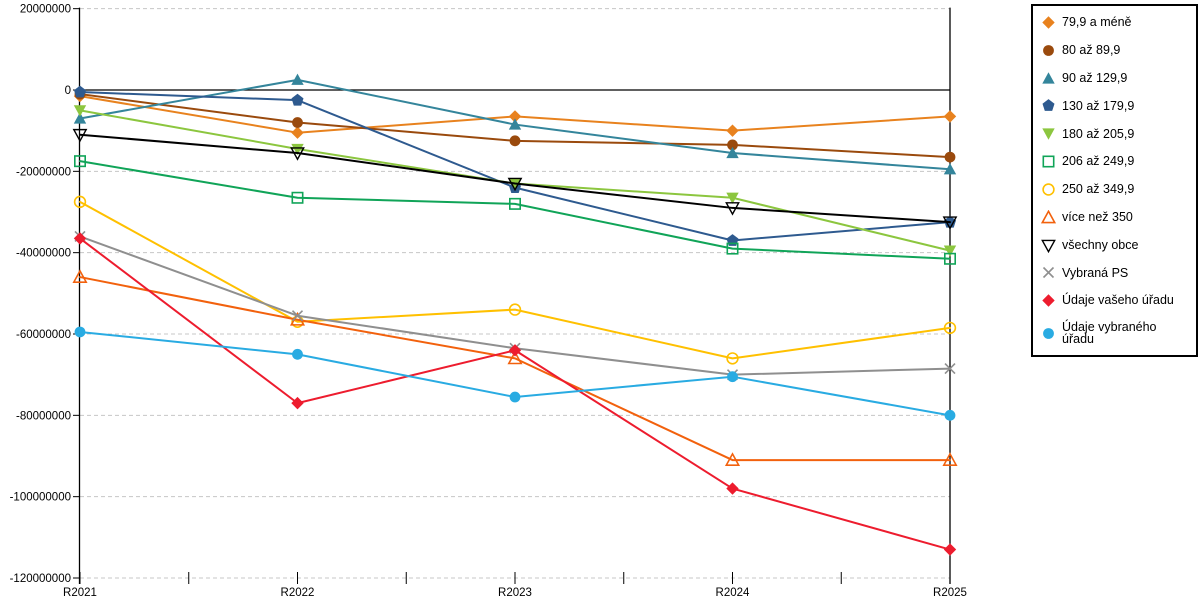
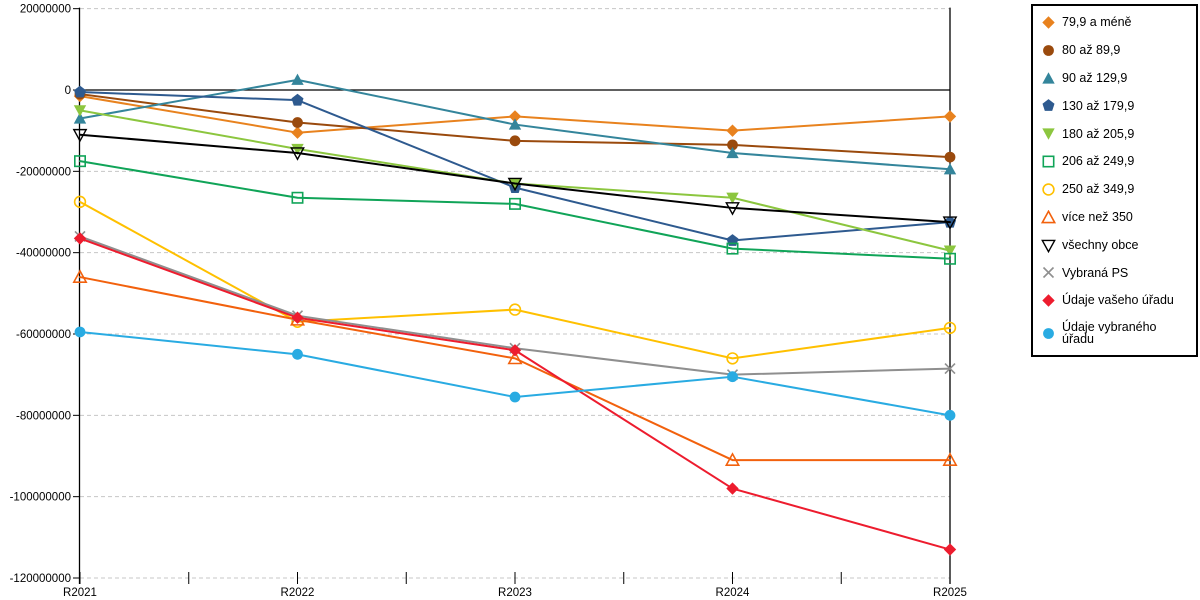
Údaje vašeho úřadu/R2022: -77000000 -> -56000000
